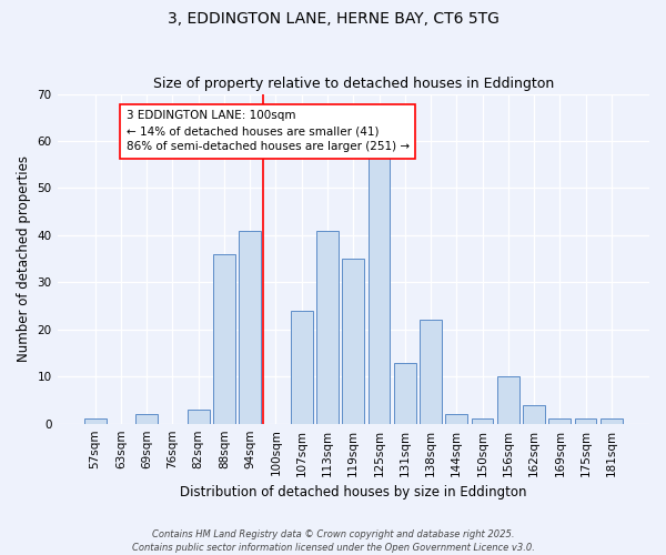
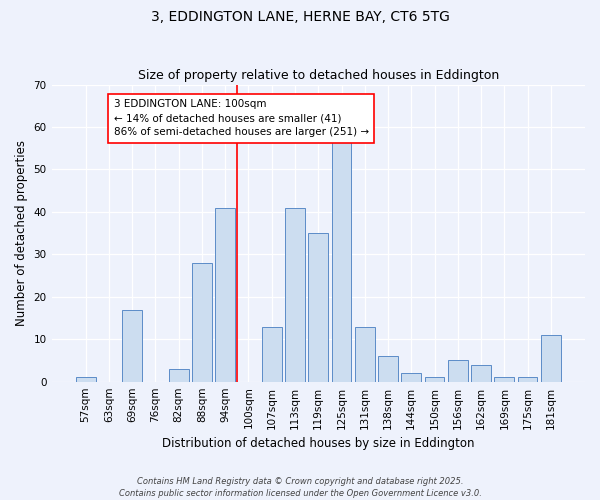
69sqm: 2 -> 17
88sqm: 36 -> 28
107sqm: 24 -> 13
138sqm: 22 -> 6
156sqm: 10 -> 5
181sqm: 1 -> 11
